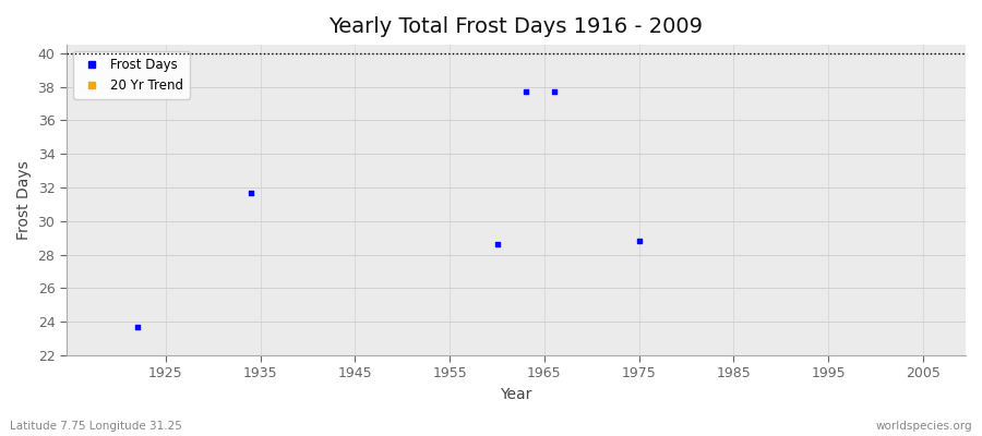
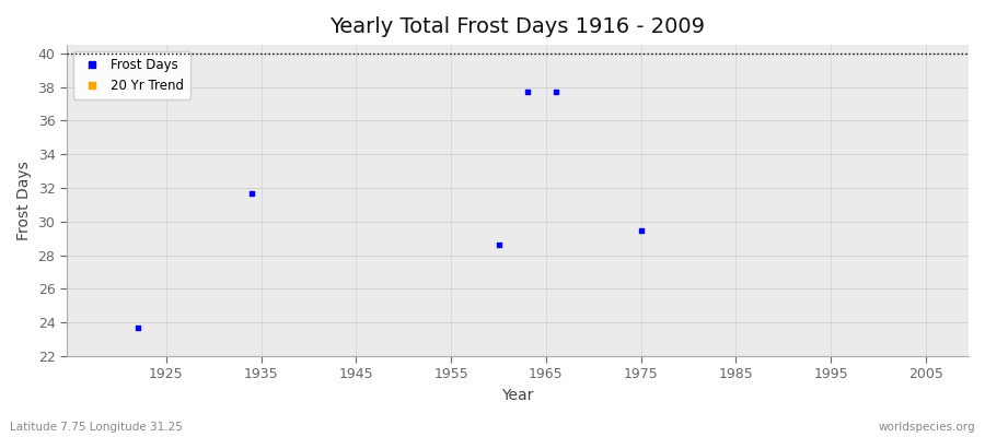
1975: 28.8 -> 29.5
